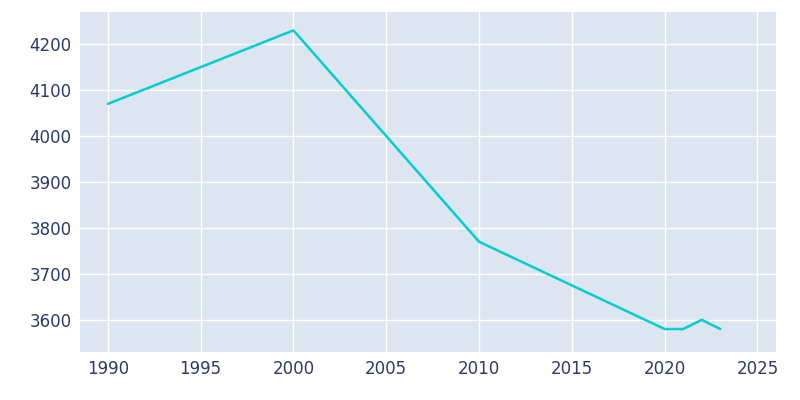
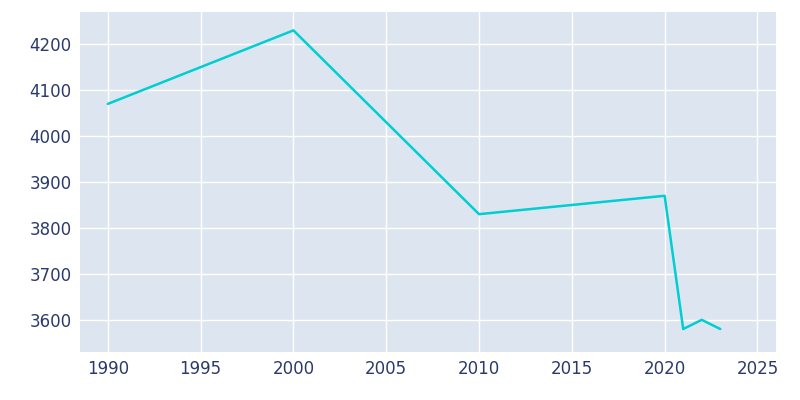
2010: 3770 -> 3830
2020: 3580 -> 3870
